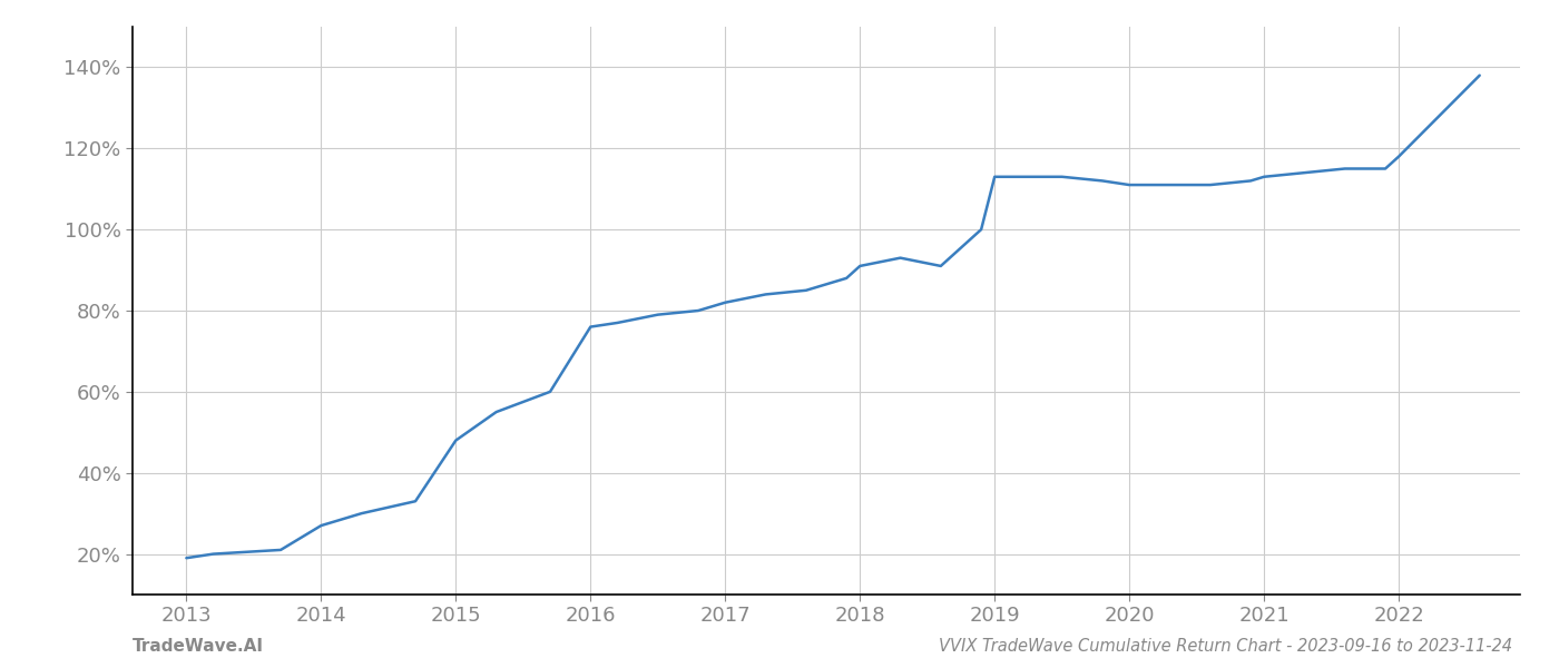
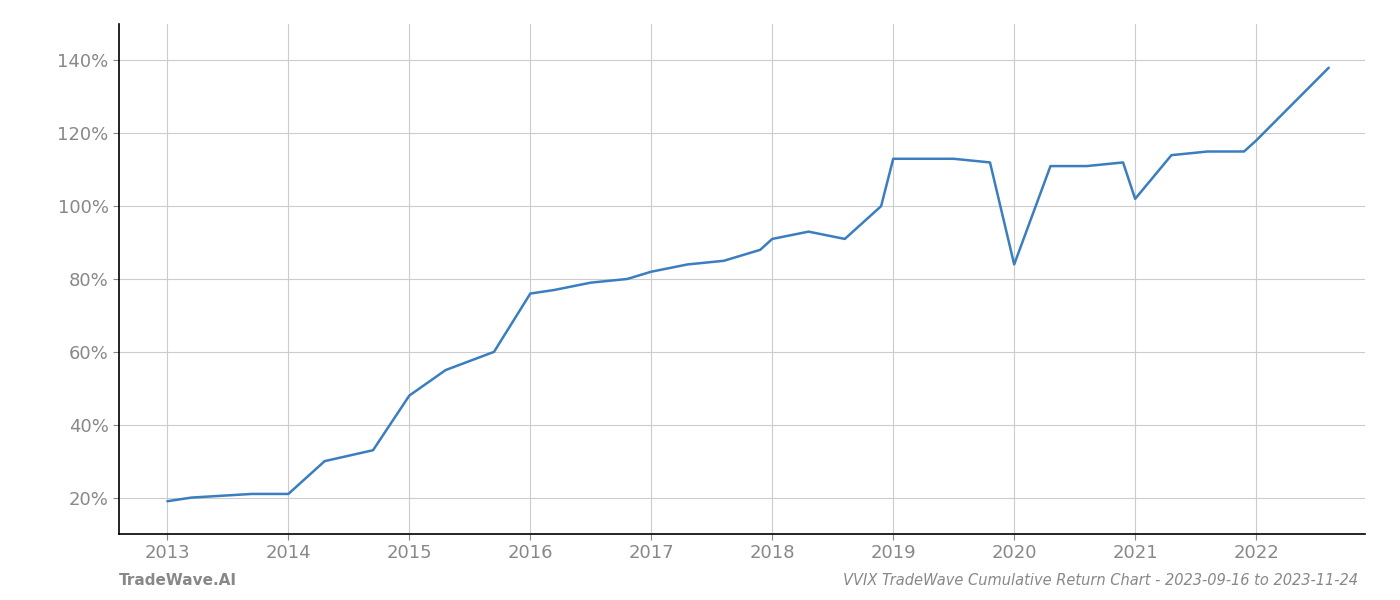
2014: 27% -> 21%
2020: 111% -> 84%
2021: 113% -> 102%
